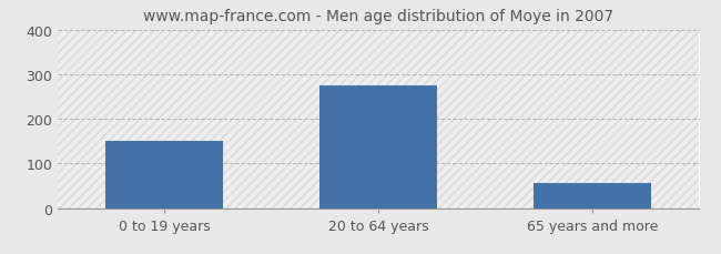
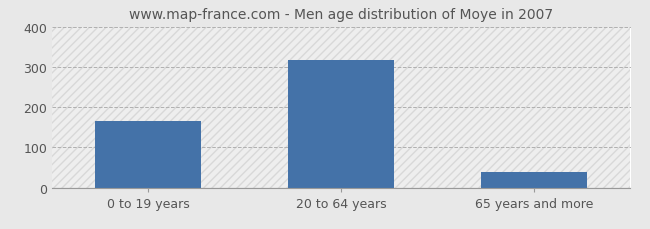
0 to 19 years: 150 -> 165
20 to 64 years: 275 -> 317
65 years and more: 55 -> 38
